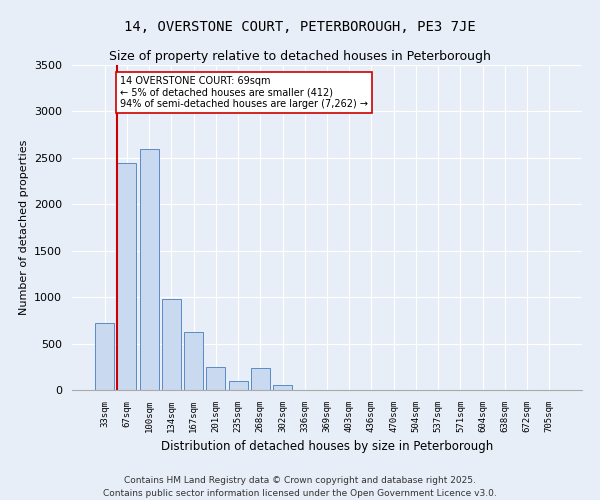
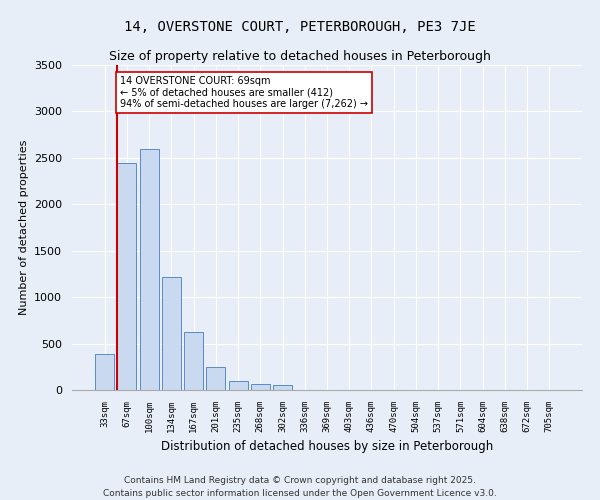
33sqm: 720 -> 390
134sqm: 980 -> 1220
268sqm: 240 -> 70
